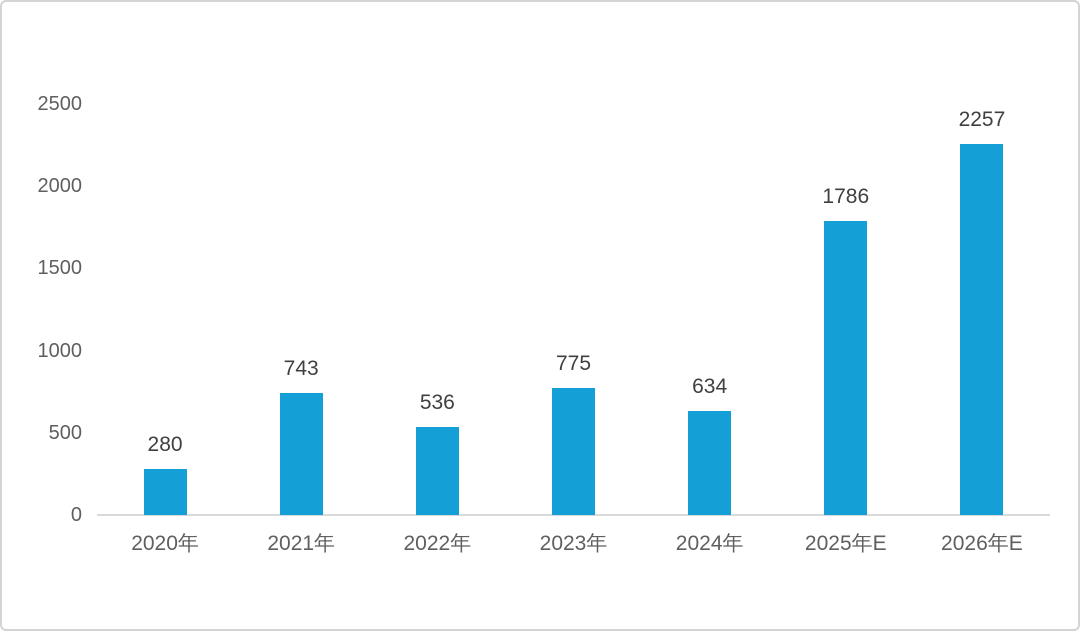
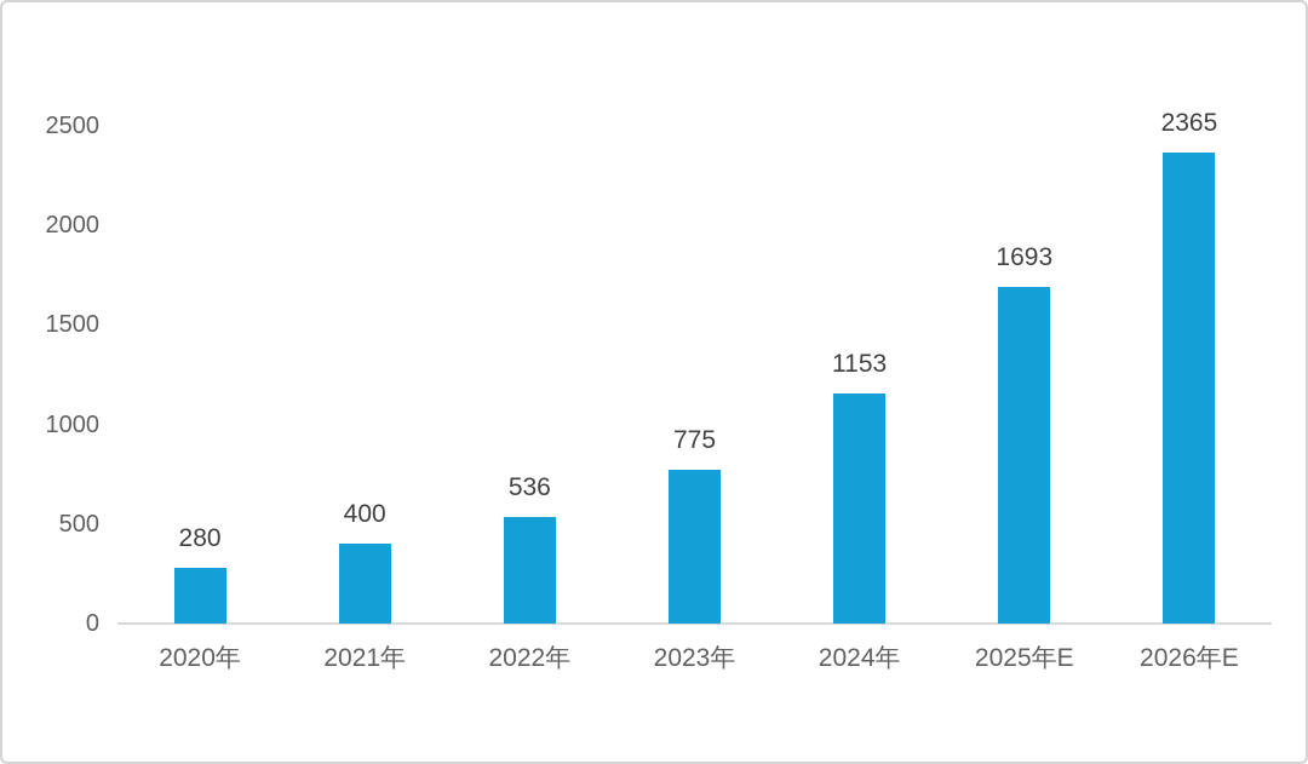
2021年: 743 -> 400
2024年: 634 -> 1153
2025年E: 1786 -> 1693
2026年E: 2257 -> 2365
